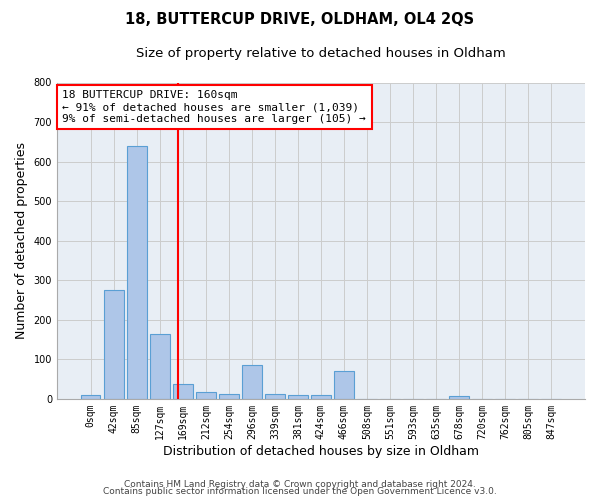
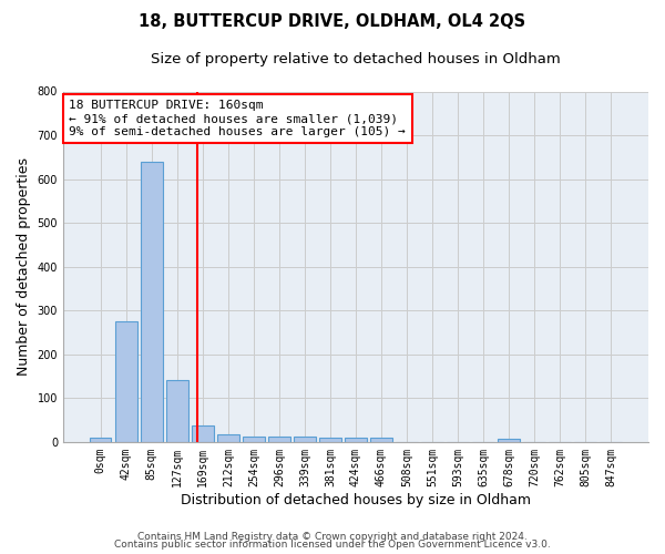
127sqm: 165 -> 140
296sqm: 85 -> 12
466sqm: 70 -> 10
